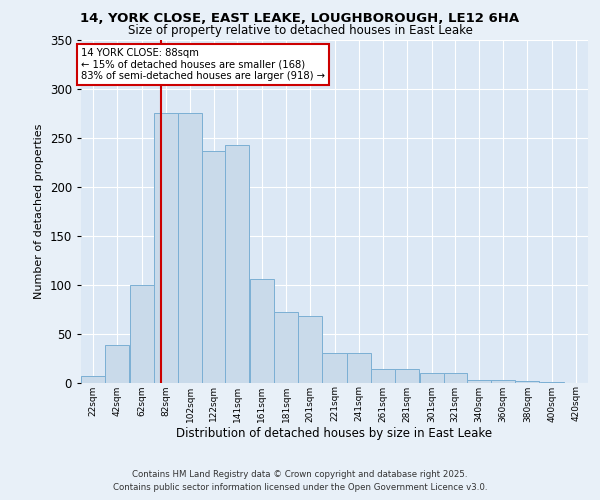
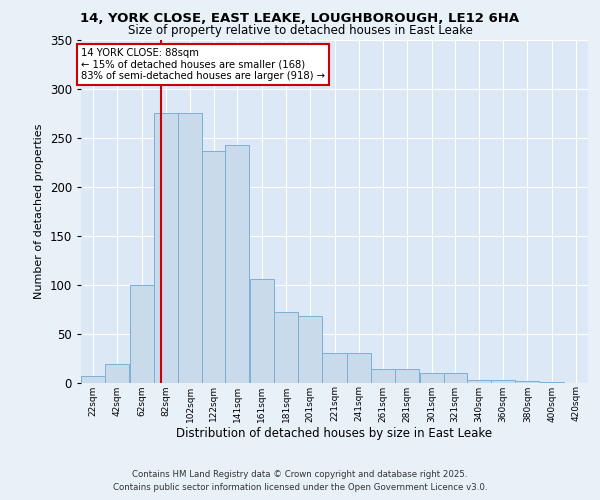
42sqm: 38 -> 19
